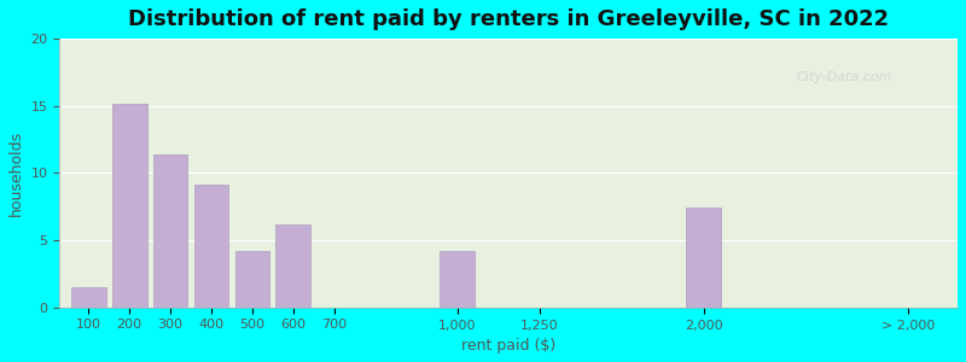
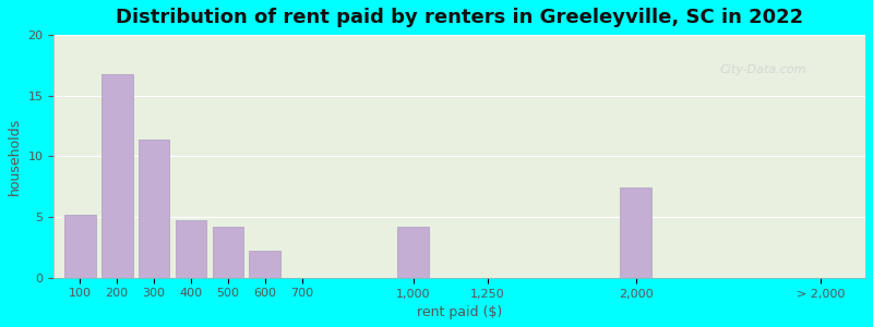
100: 1.5 -> 5.2
200: 15.2 -> 16.8
400: 9.1 -> 4.7
600: 6.2 -> 2.2
